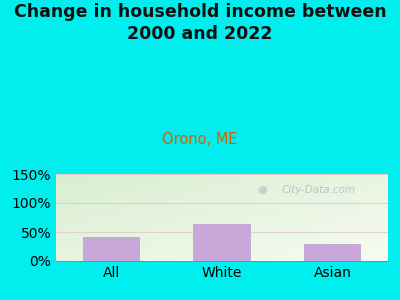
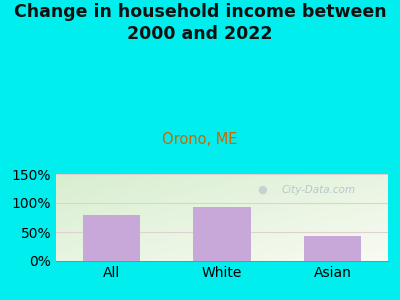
All: 42% -> 79%
White: 64% -> 93%
Asian: 30% -> 43%
